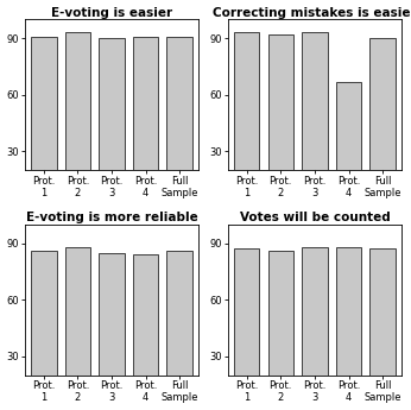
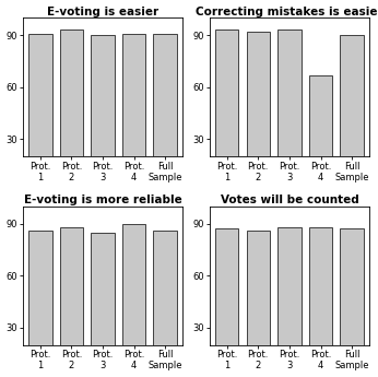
E-voting is more reliable/Prot. 4: 84 -> 90
